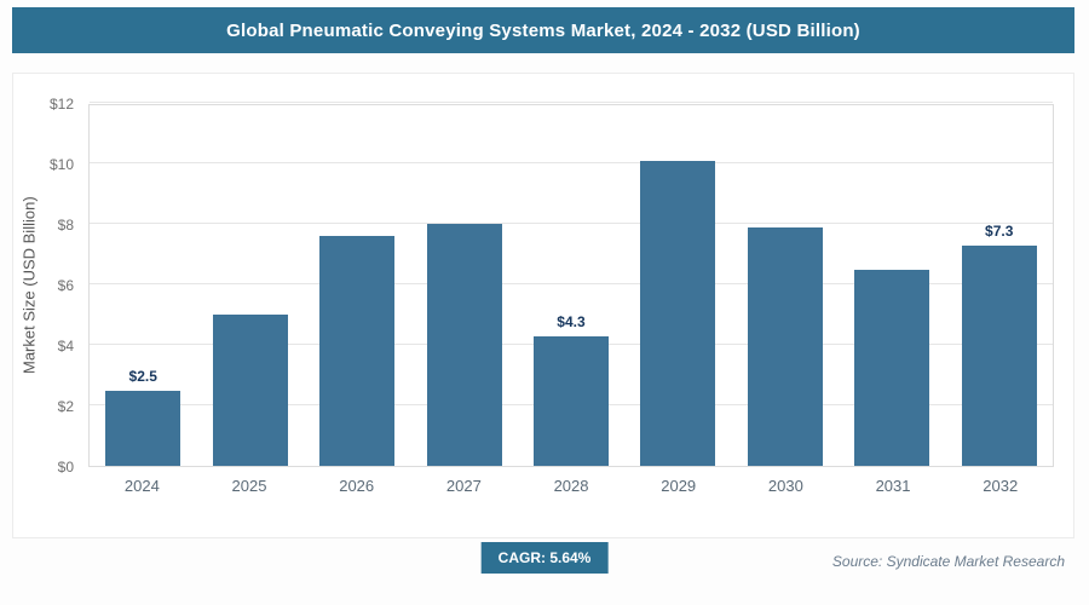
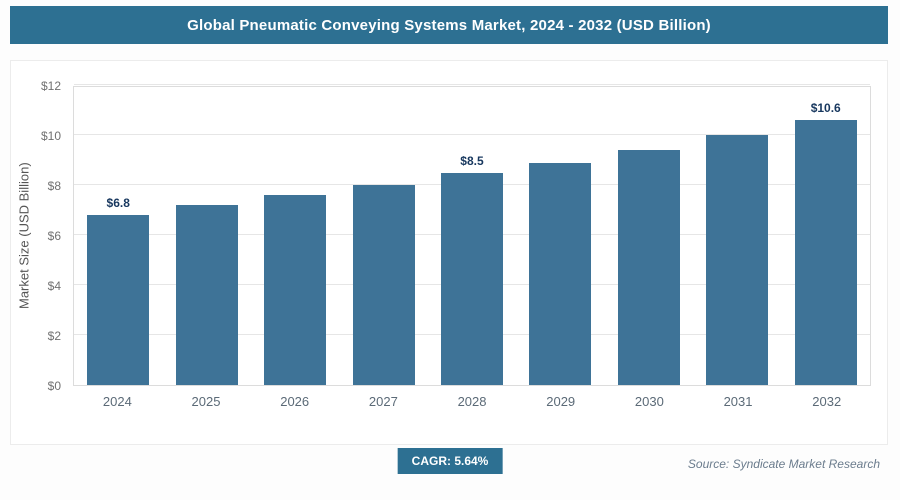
2024: $2.5 -> $6.8
2025: $5.0 -> $7.2
2028: $4.3 -> $8.5
2029: $10.1 -> $8.9
2030: $7.9 -> $9.4
2031: $6.5 -> $10.0
2032: $7.3 -> $10.6
